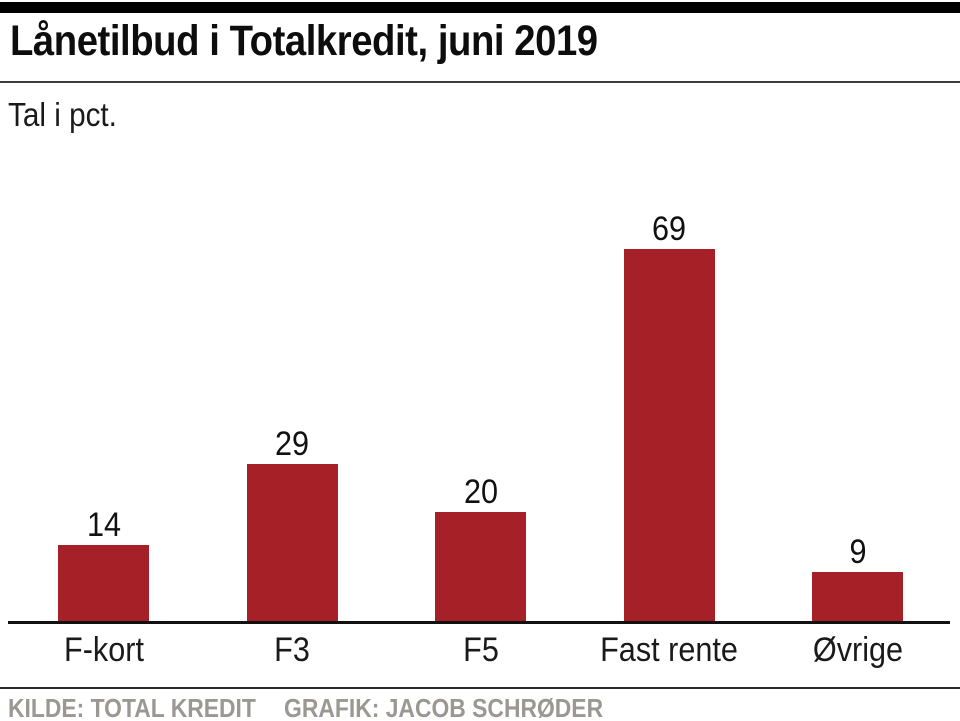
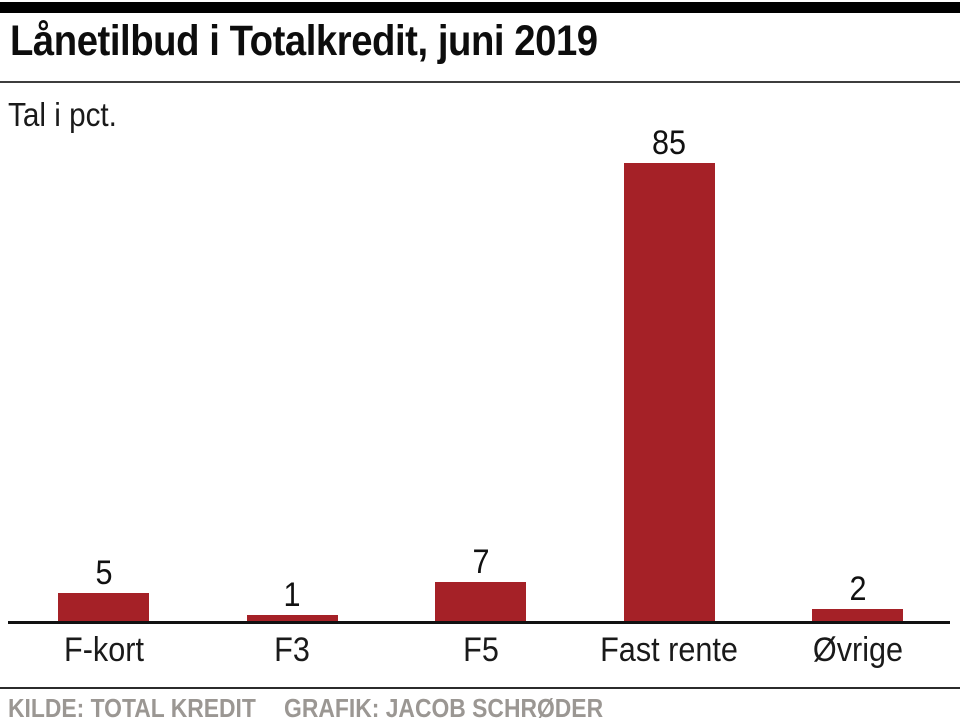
F-kort: 14 -> 5
F3: 29 -> 1
F5: 20 -> 7
Fast rente: 69 -> 85
Øvrige: 9 -> 2
